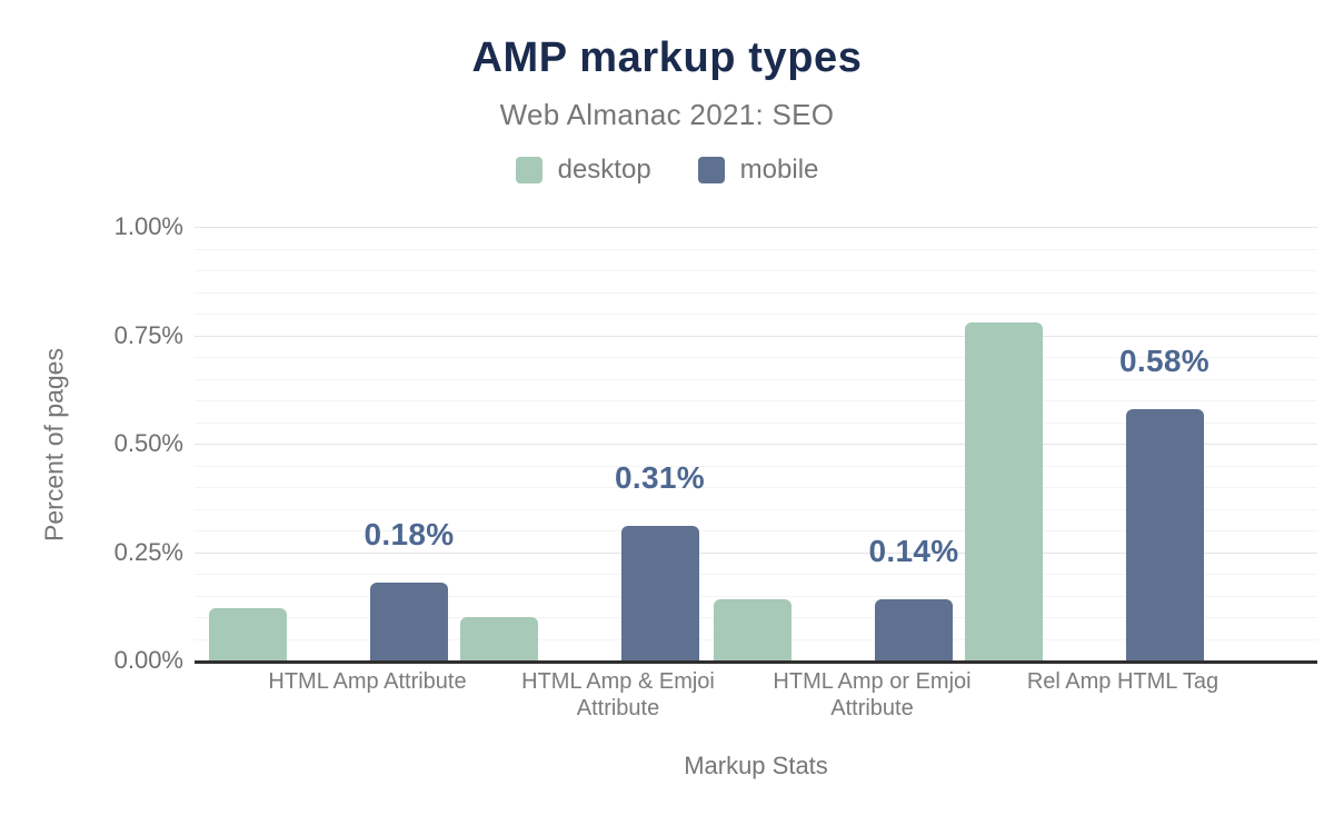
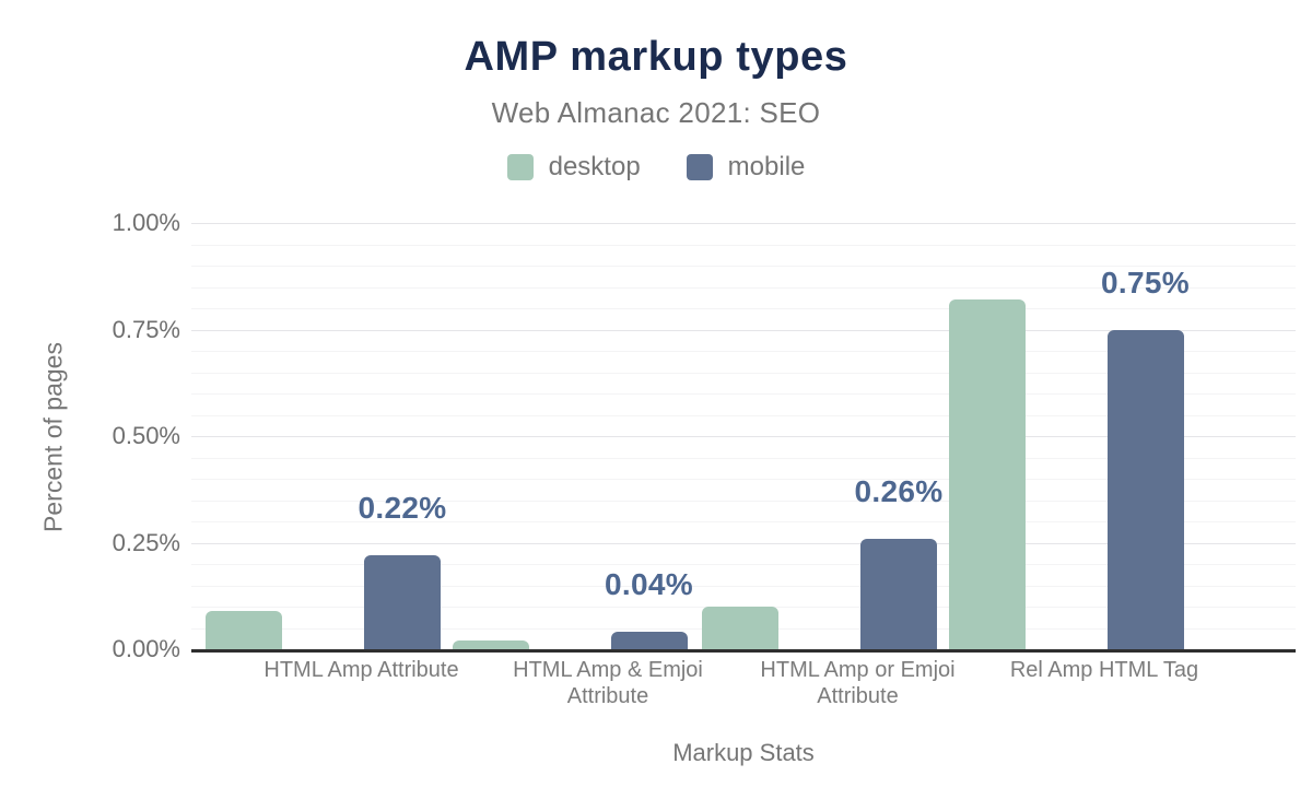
desktop/HTML Amp Attribute: 0.12% -> 0.09%
mobile/HTML Amp Attribute: 0.18% -> 0.22%
desktop/HTML Amp & Emjoi Attribute: 0.10% -> 0.02%
mobile/HTML Amp & Emjoi Attribute: 0.31% -> 0.04%
desktop/HTML Amp or Emjoi Attribute: 0.14% -> 0.10%
mobile/HTML Amp or Emjoi Attribute: 0.14% -> 0.26%
desktop/Rel Amp HTML Tag: 0.78% -> 0.82%
mobile/Rel Amp HTML Tag: 0.58% -> 0.75%
